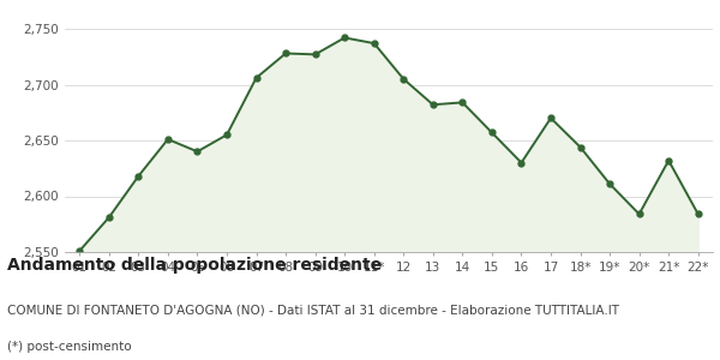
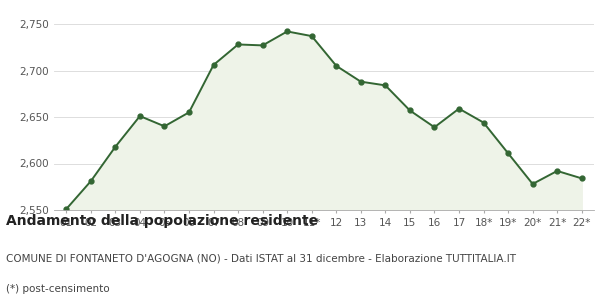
13: 2,682 -> 2,688
16: 2,630 -> 2,639
17: 2,670 -> 2,659
20*: 2,584 -> 2,578
21*: 2,632 -> 2,592
